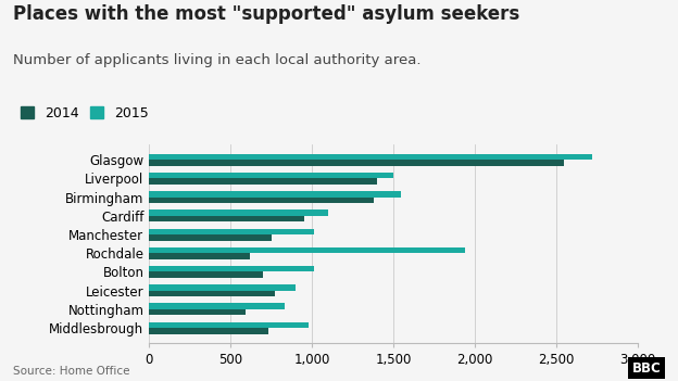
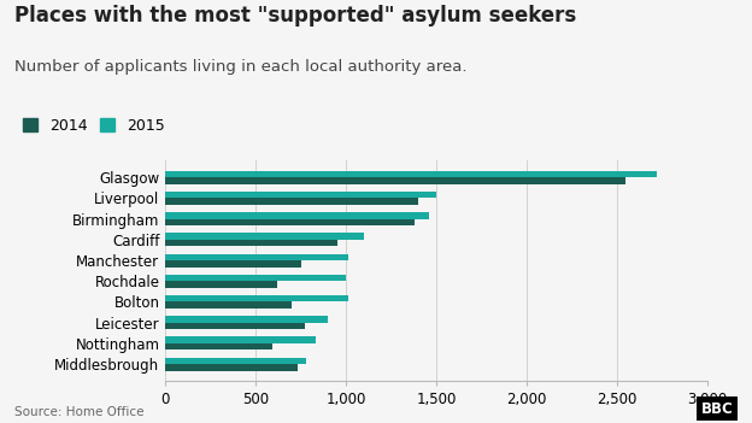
2015/Birmingham: 1,550 -> 1,460
2015/Rochdale: 1,940 -> 1,000
2015/Middlesbrough: 980 -> 780
